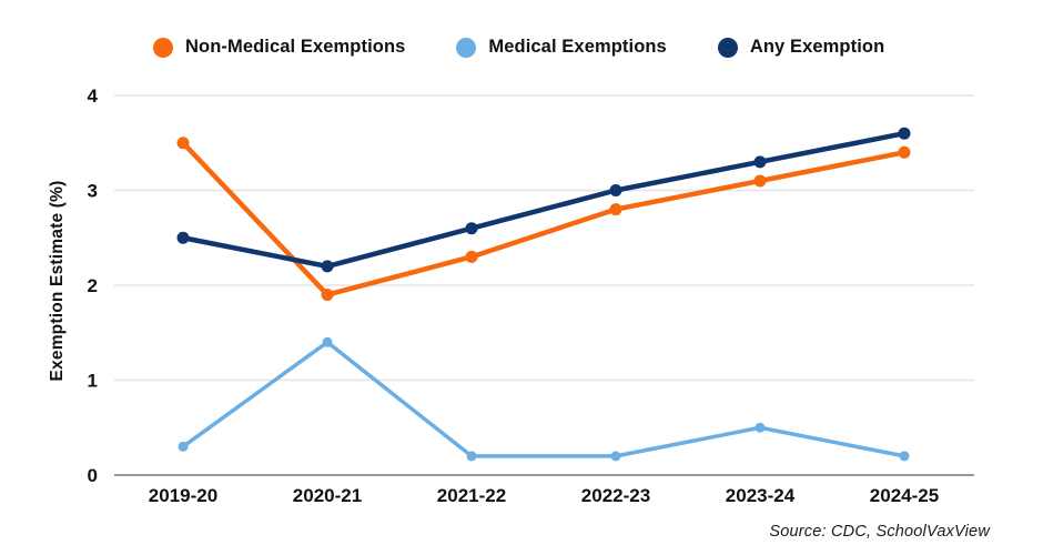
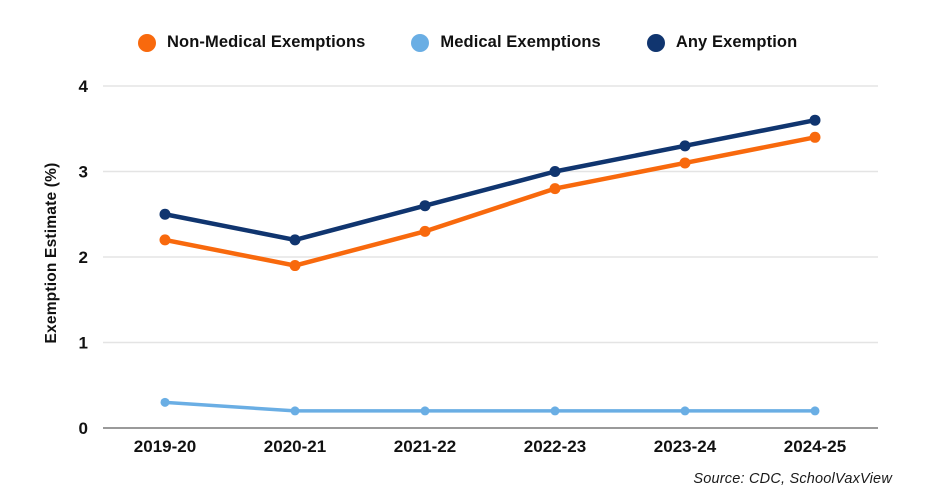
Non-Medical Exemptions/2019-20: 3.5 -> 2.2
Medical Exemptions/2020-21: 1.4 -> 0.2
Medical Exemptions/2023-24: 0.5 -> 0.2
